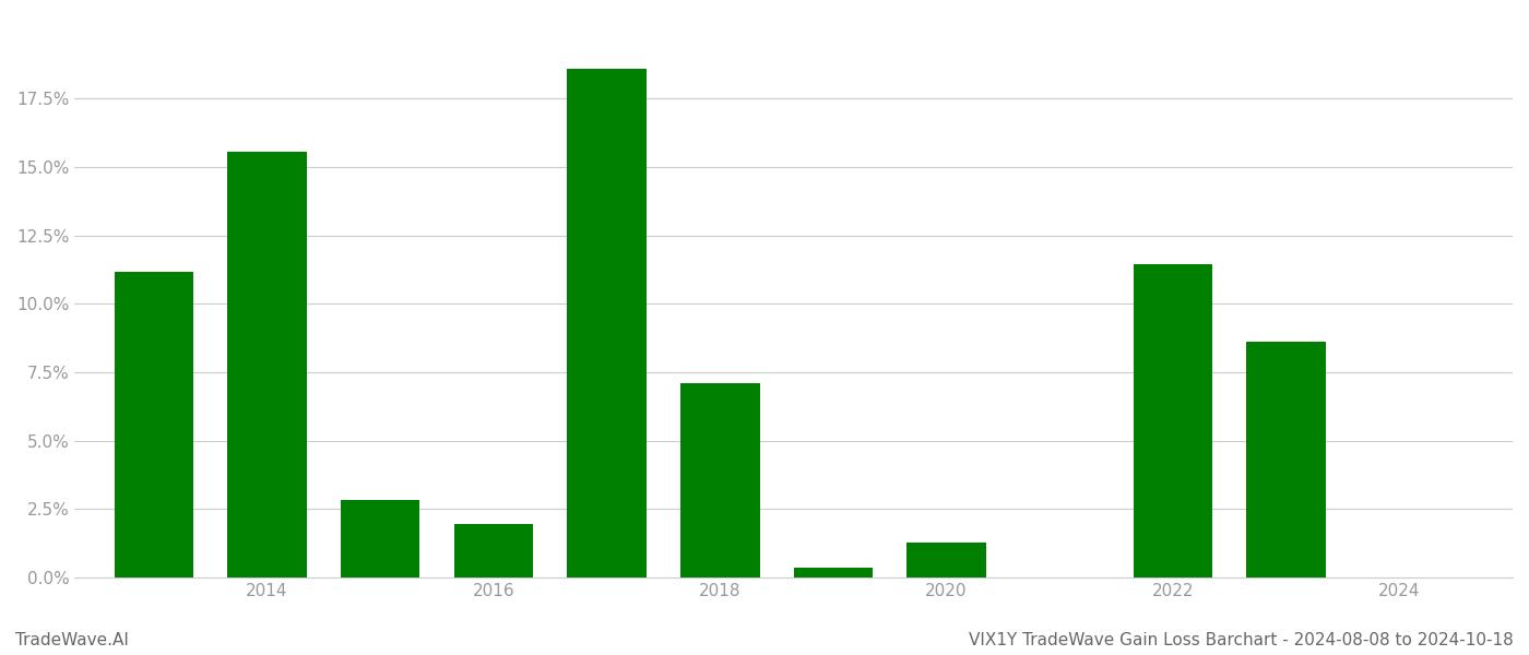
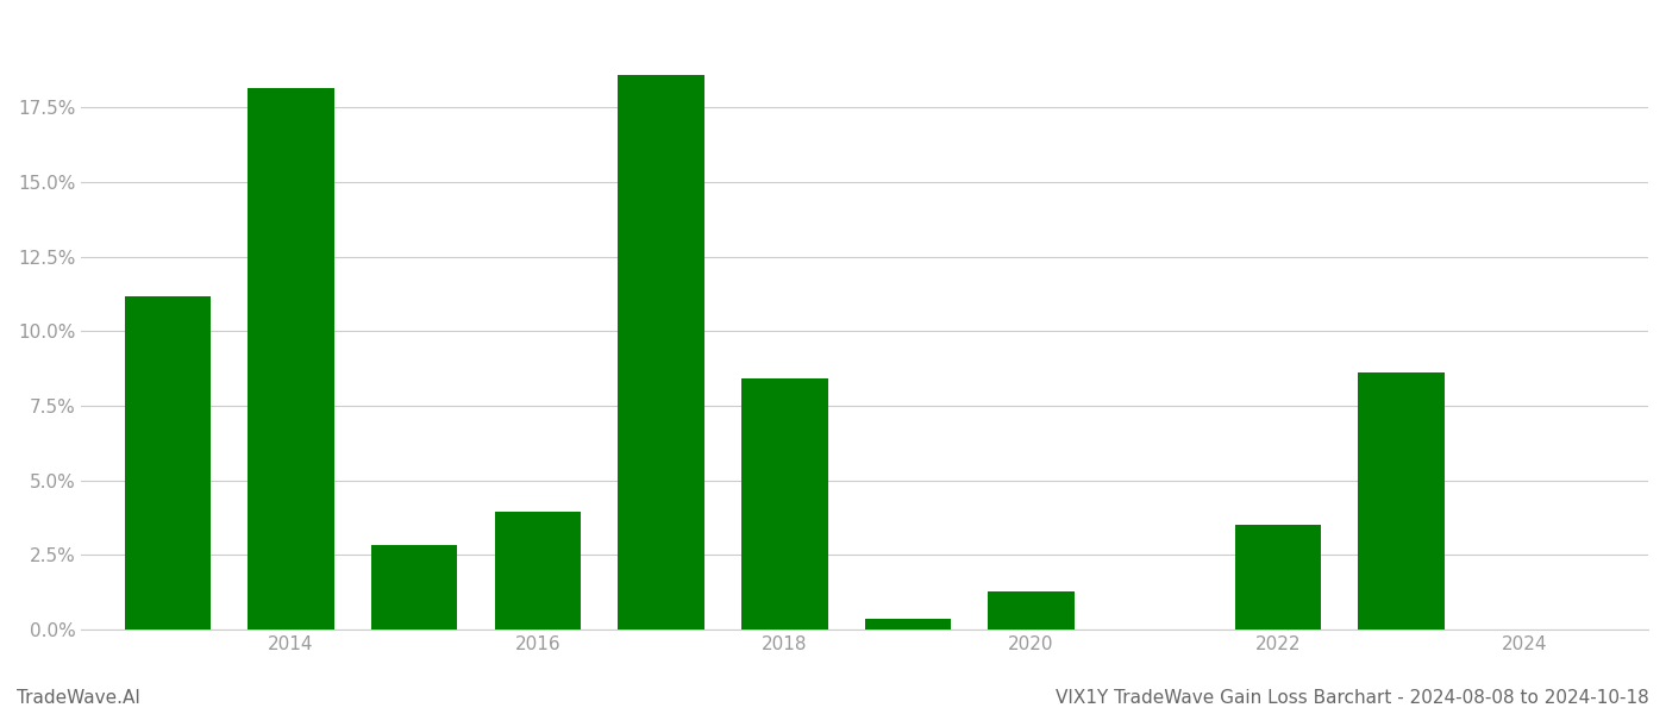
2014: 15.55% -> 18.15%
2016: 1.95% -> 3.95%
2018: 7.10% -> 8.40%
2022: 11.45% -> 3.50%
